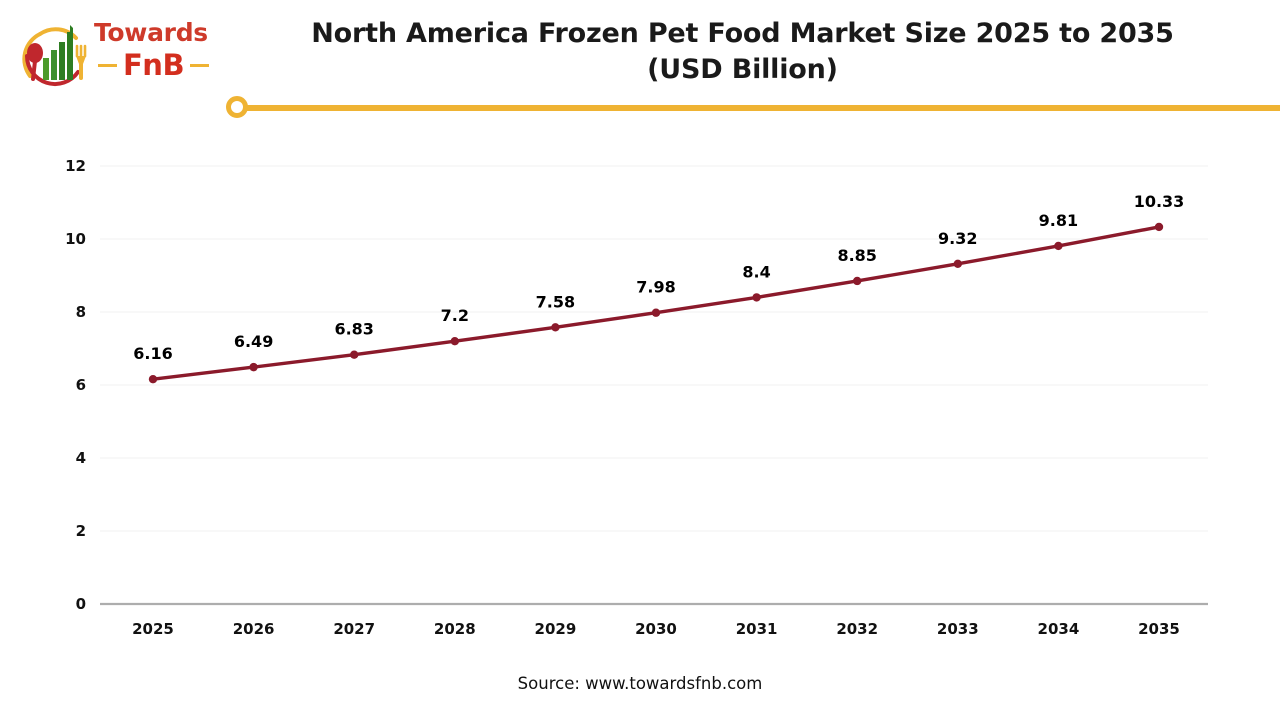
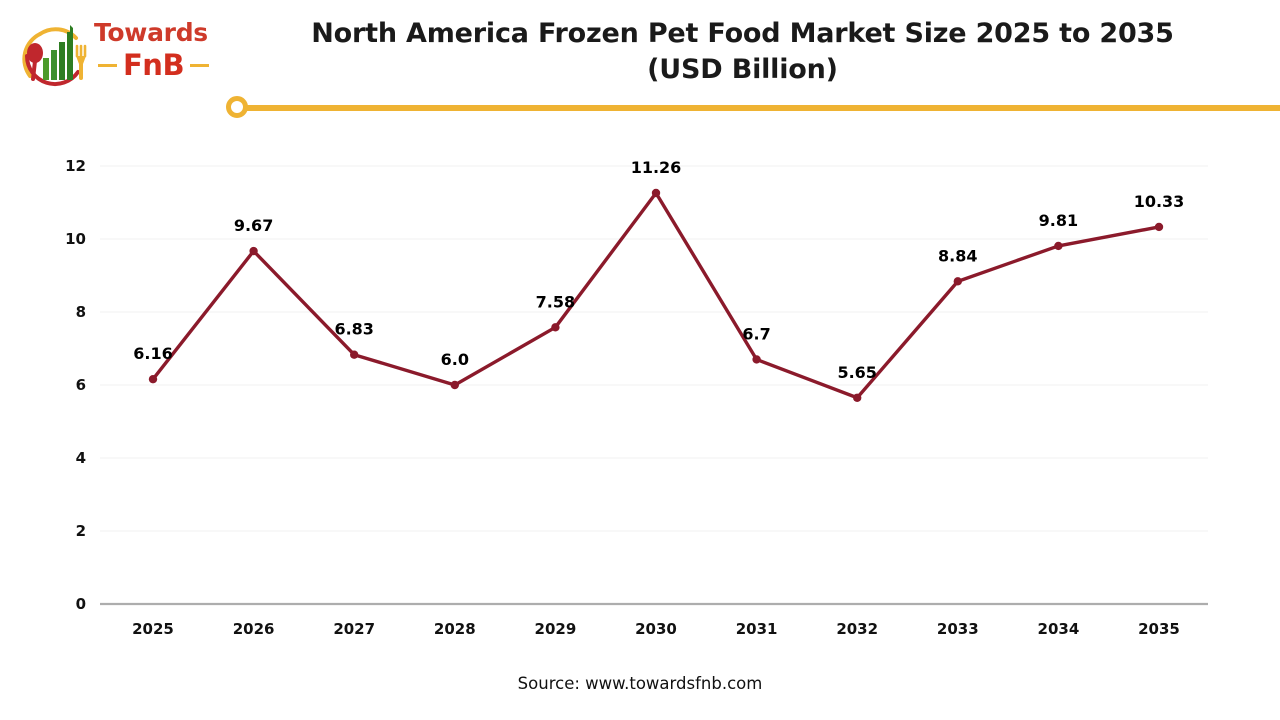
2026: 6.49 -> 9.67
2028: 7.2 -> 6.0
2030: 7.98 -> 11.26
2031: 8.4 -> 6.7
2032: 8.85 -> 5.65
2033: 9.32 -> 8.84
